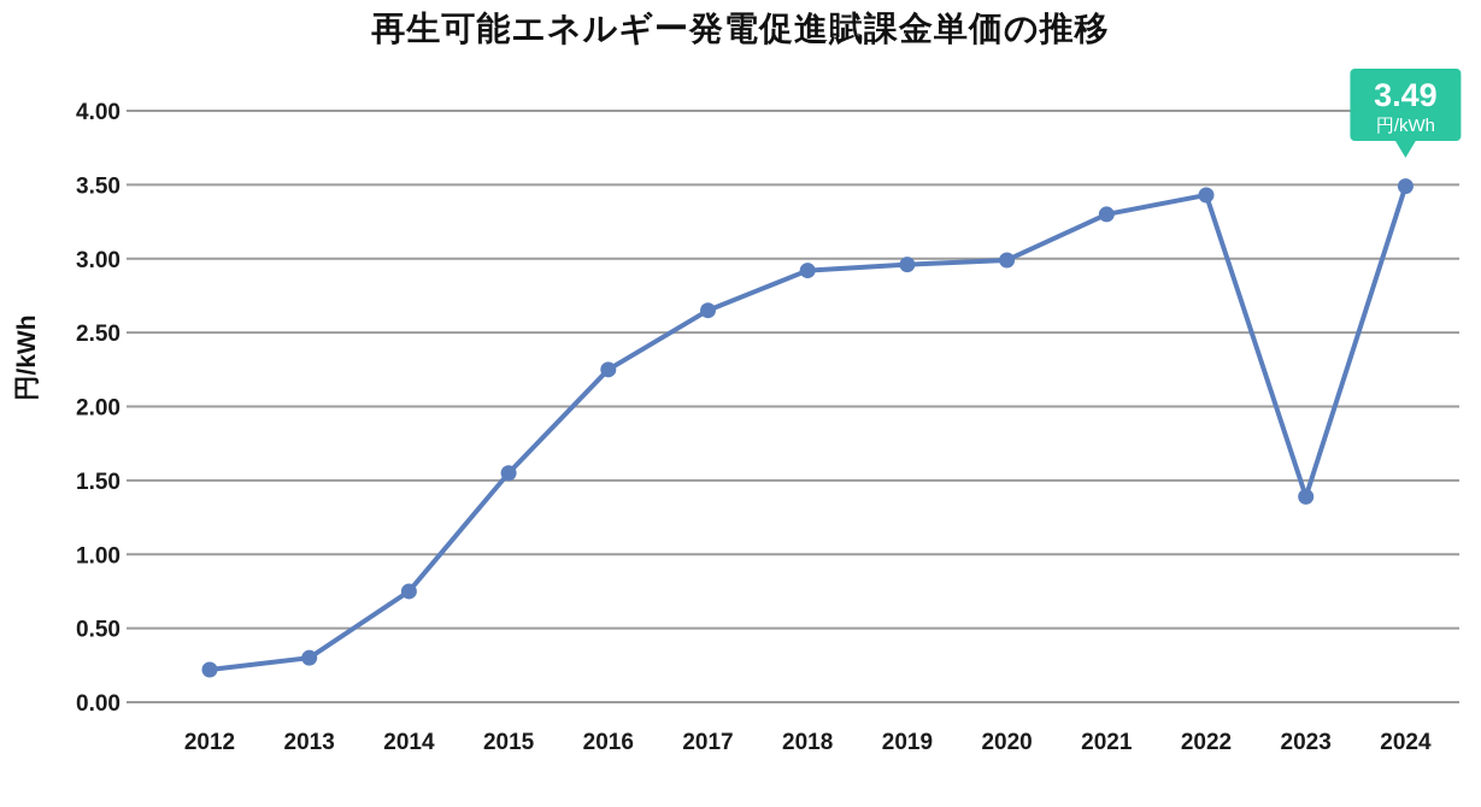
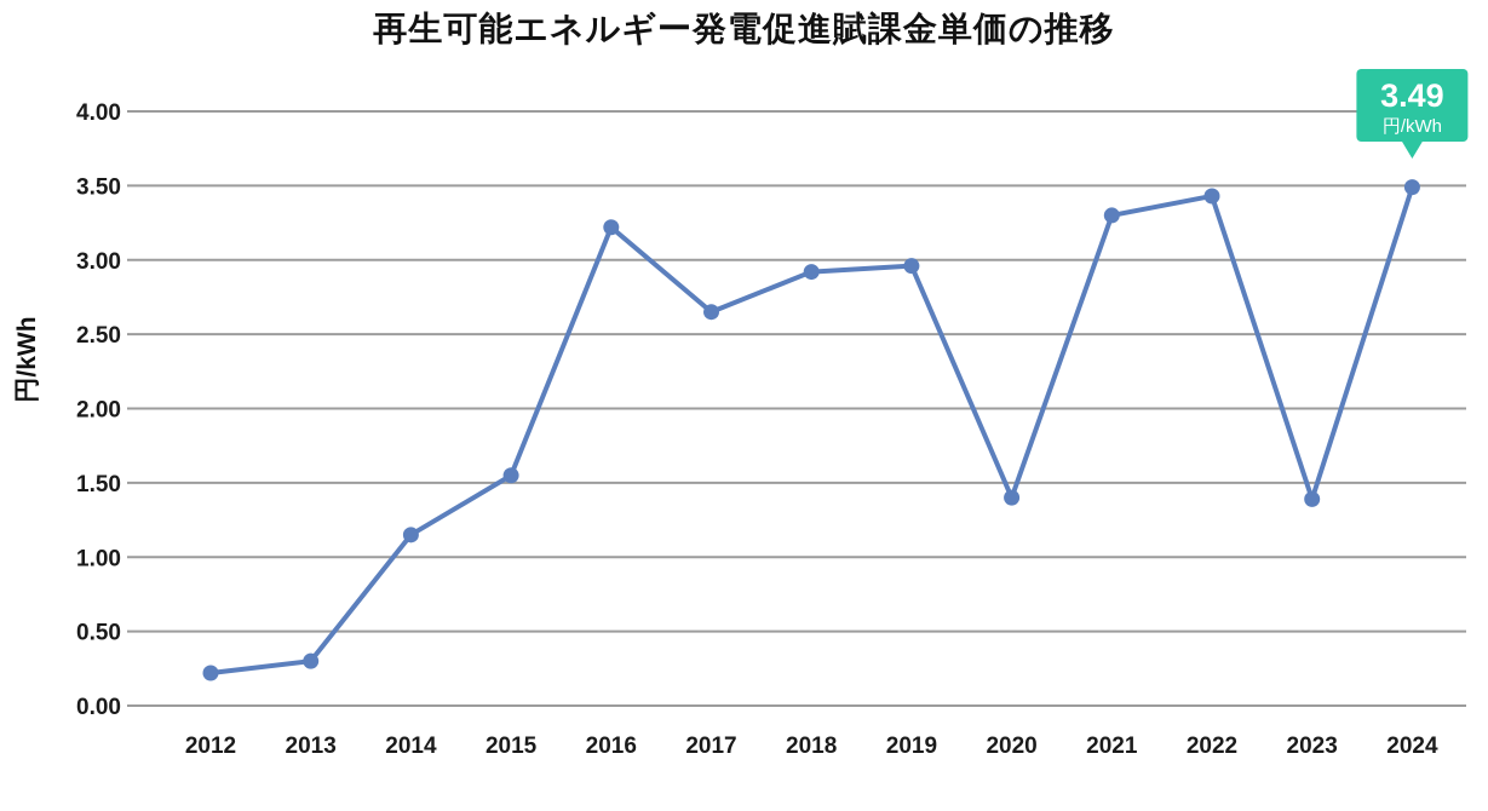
2014: 0.75 -> 1.15
2016: 2.25 -> 3.22
2020: 2.99 -> 1.40
